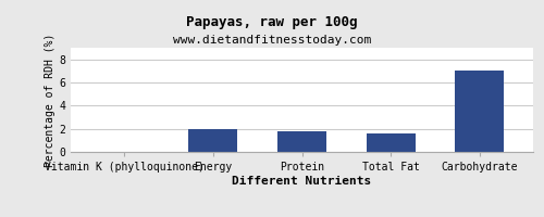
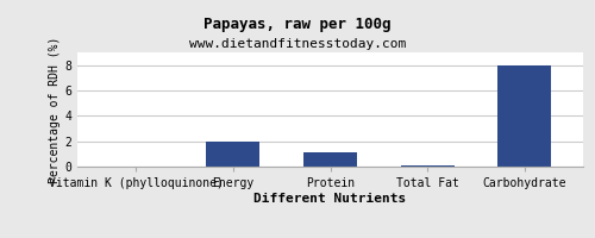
Protein: 1.8 -> 1.1
Total Fat: 1.6 -> 0.1
Carbohydrate: 7.0 -> 8.0
